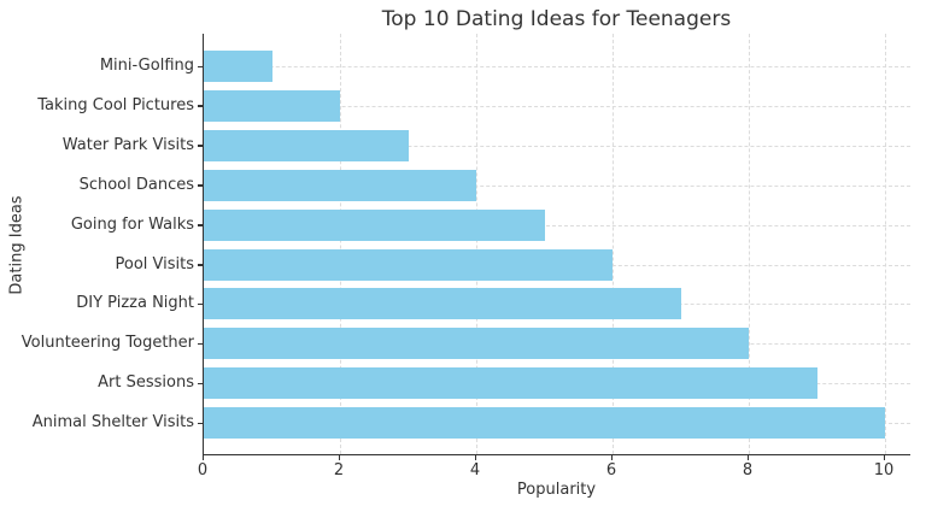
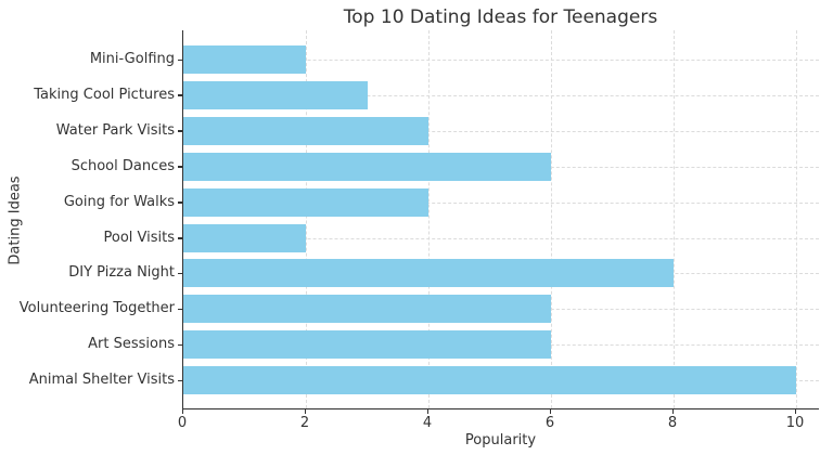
Mini-Golfing: 1 -> 2
Taking Cool Pictures: 2 -> 3
Water Park Visits: 3 -> 4
School Dances: 4 -> 6
Going for Walks: 5 -> 4
Pool Visits: 6 -> 2
DIY Pizza Night: 7 -> 8
Volunteering Together: 8 -> 6
Art Sessions: 9 -> 6
